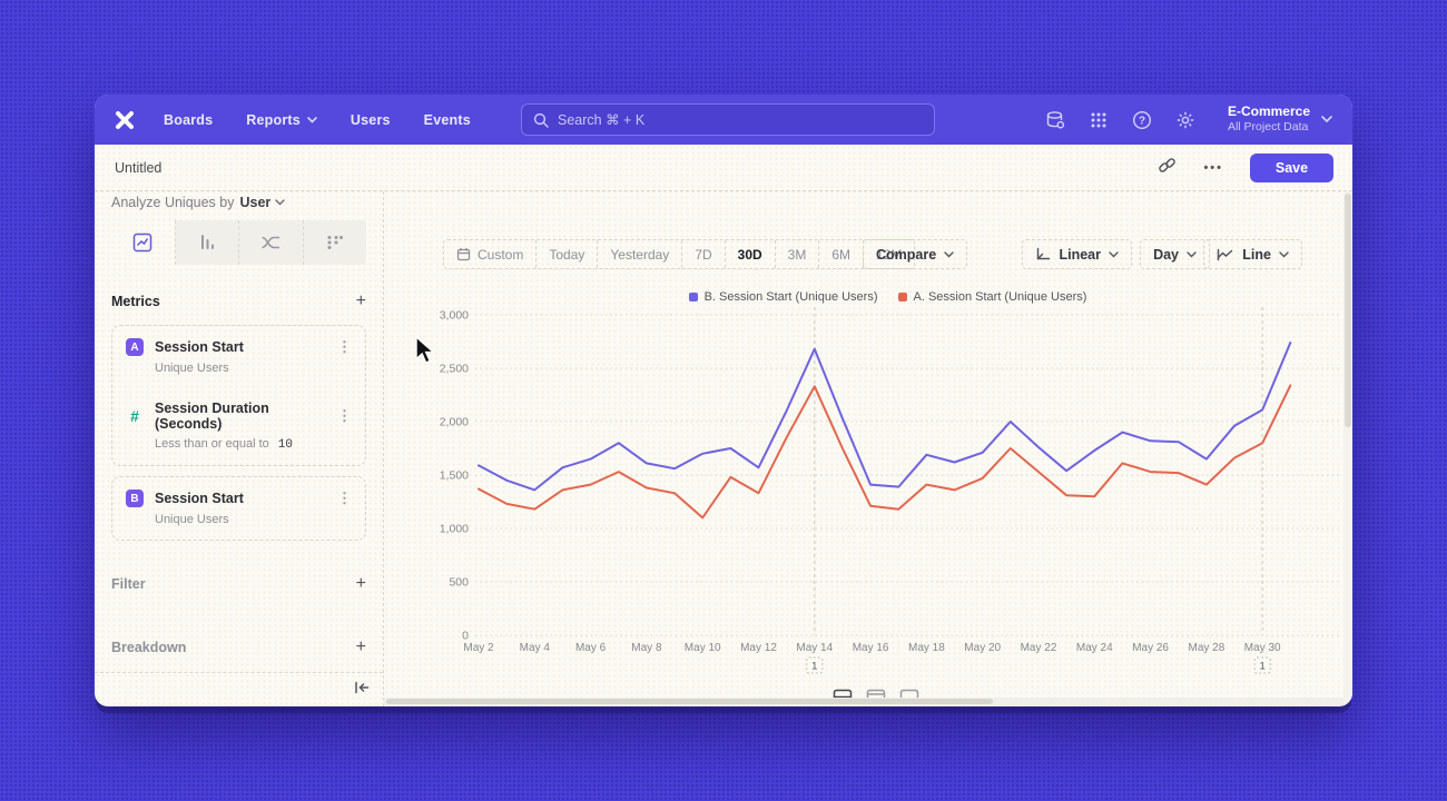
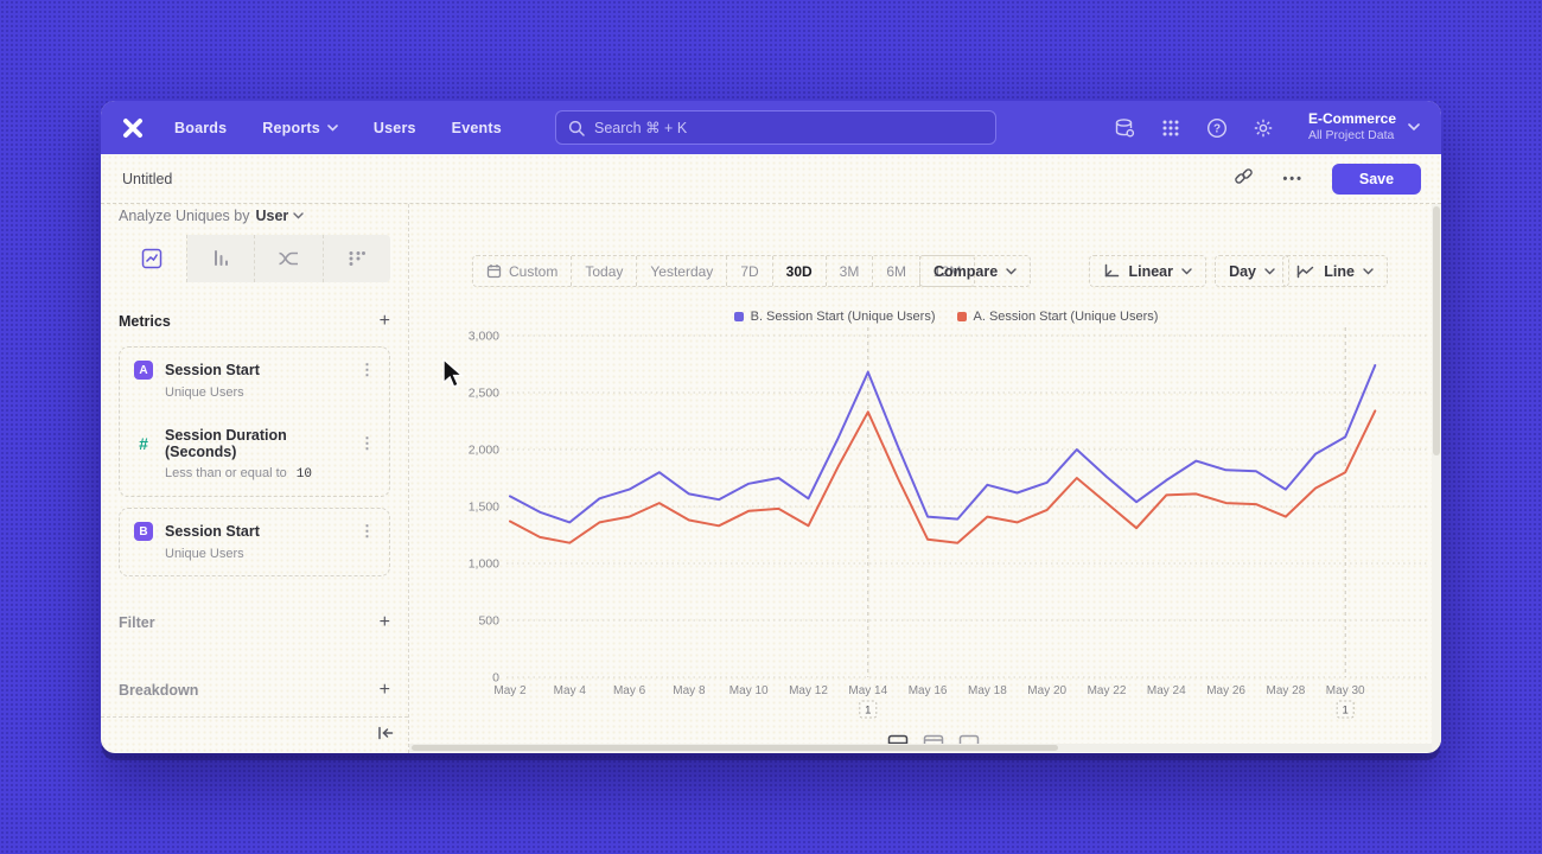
A. Session Start (Unique Users)/May 10: 1100 -> 1500
A. Session Start (Unique Users)/May 24: 1300 -> 1600
